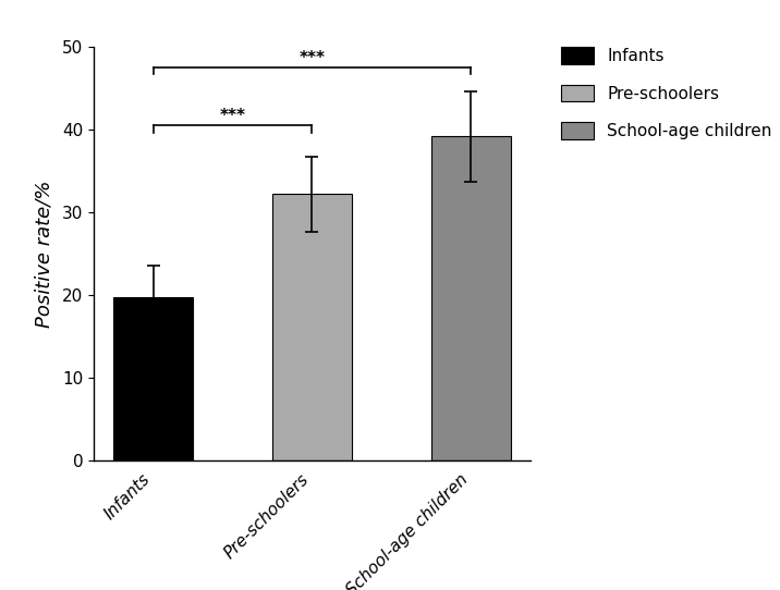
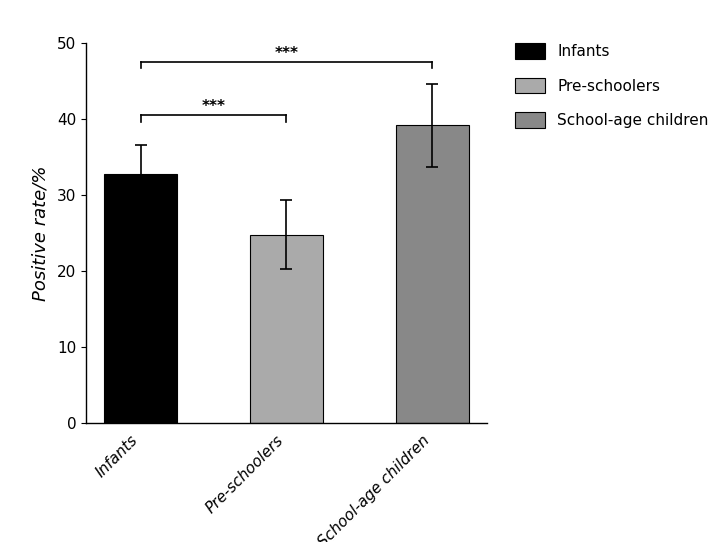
Infants: 19.8 -> 32.8
Pre-schoolers: 32.2 -> 24.8
